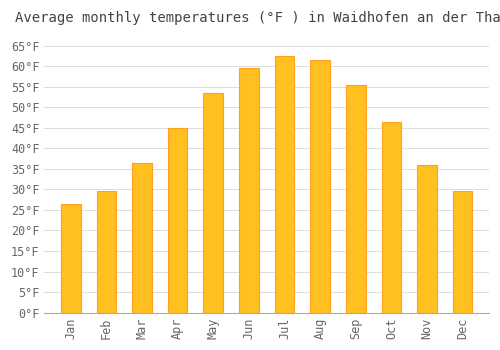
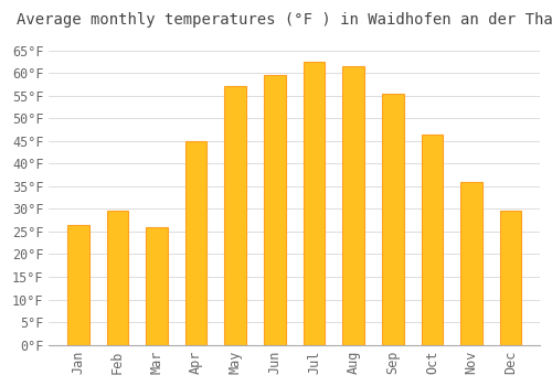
Mar: 36.5°F -> 26.0°F
May: 53.5°F -> 57.0°F
